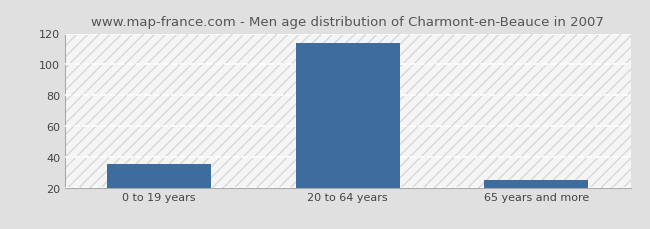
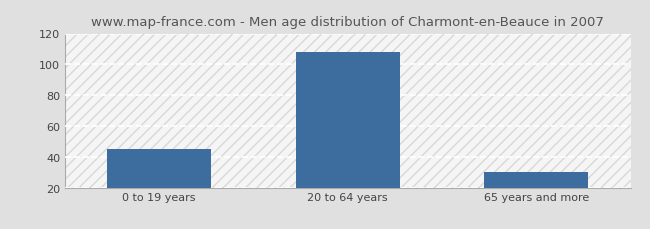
0 to 19 years: 35 -> 45
20 to 64 years: 114 -> 108
65 years and more: 25 -> 30
